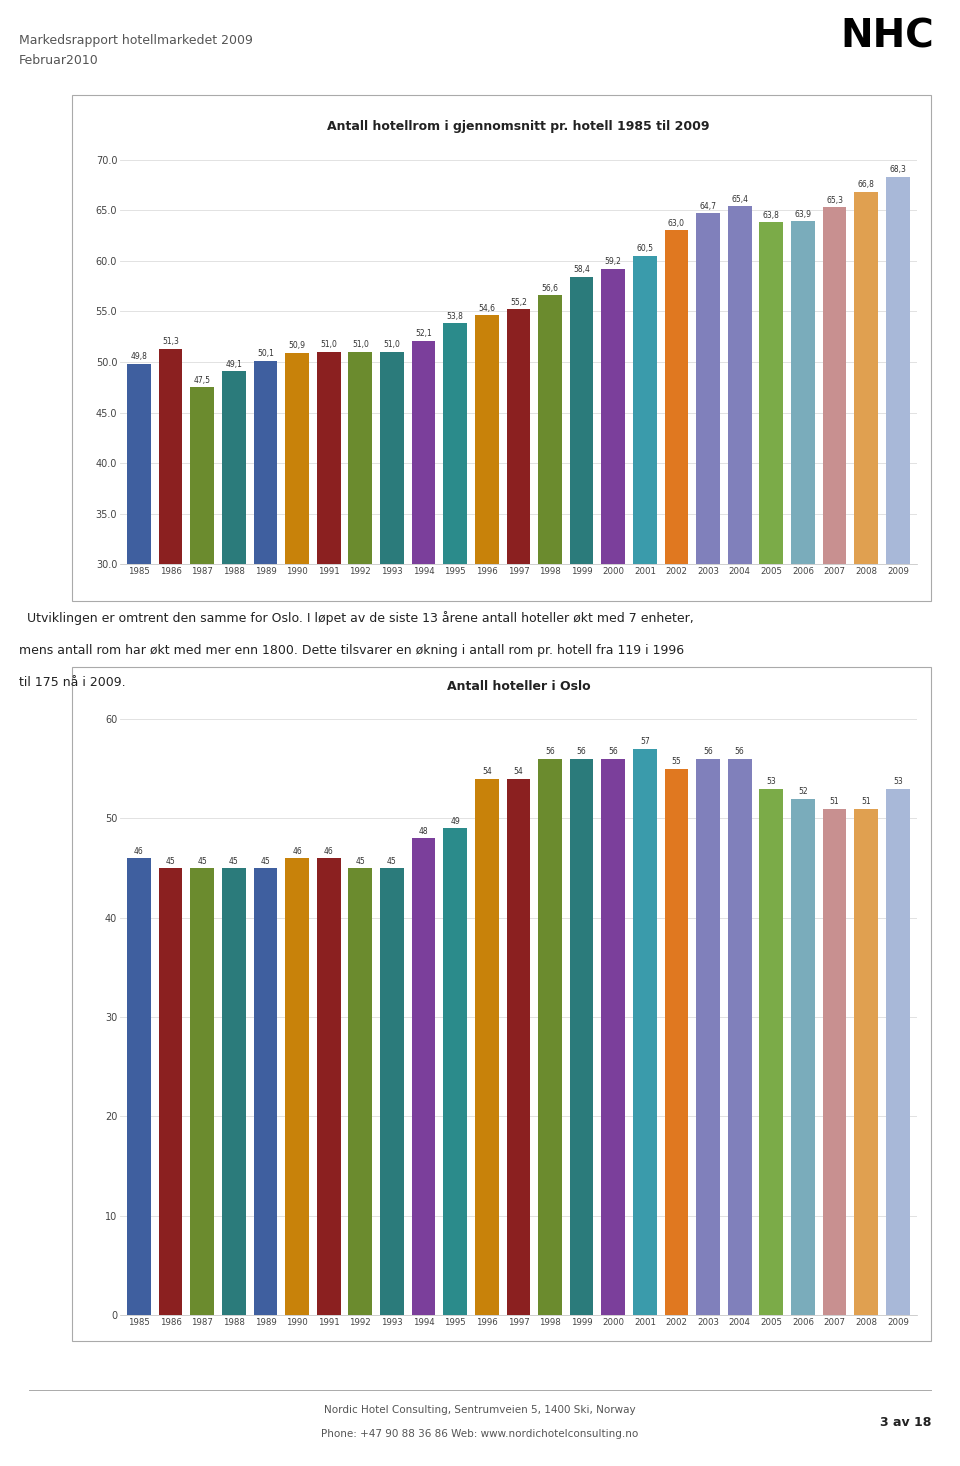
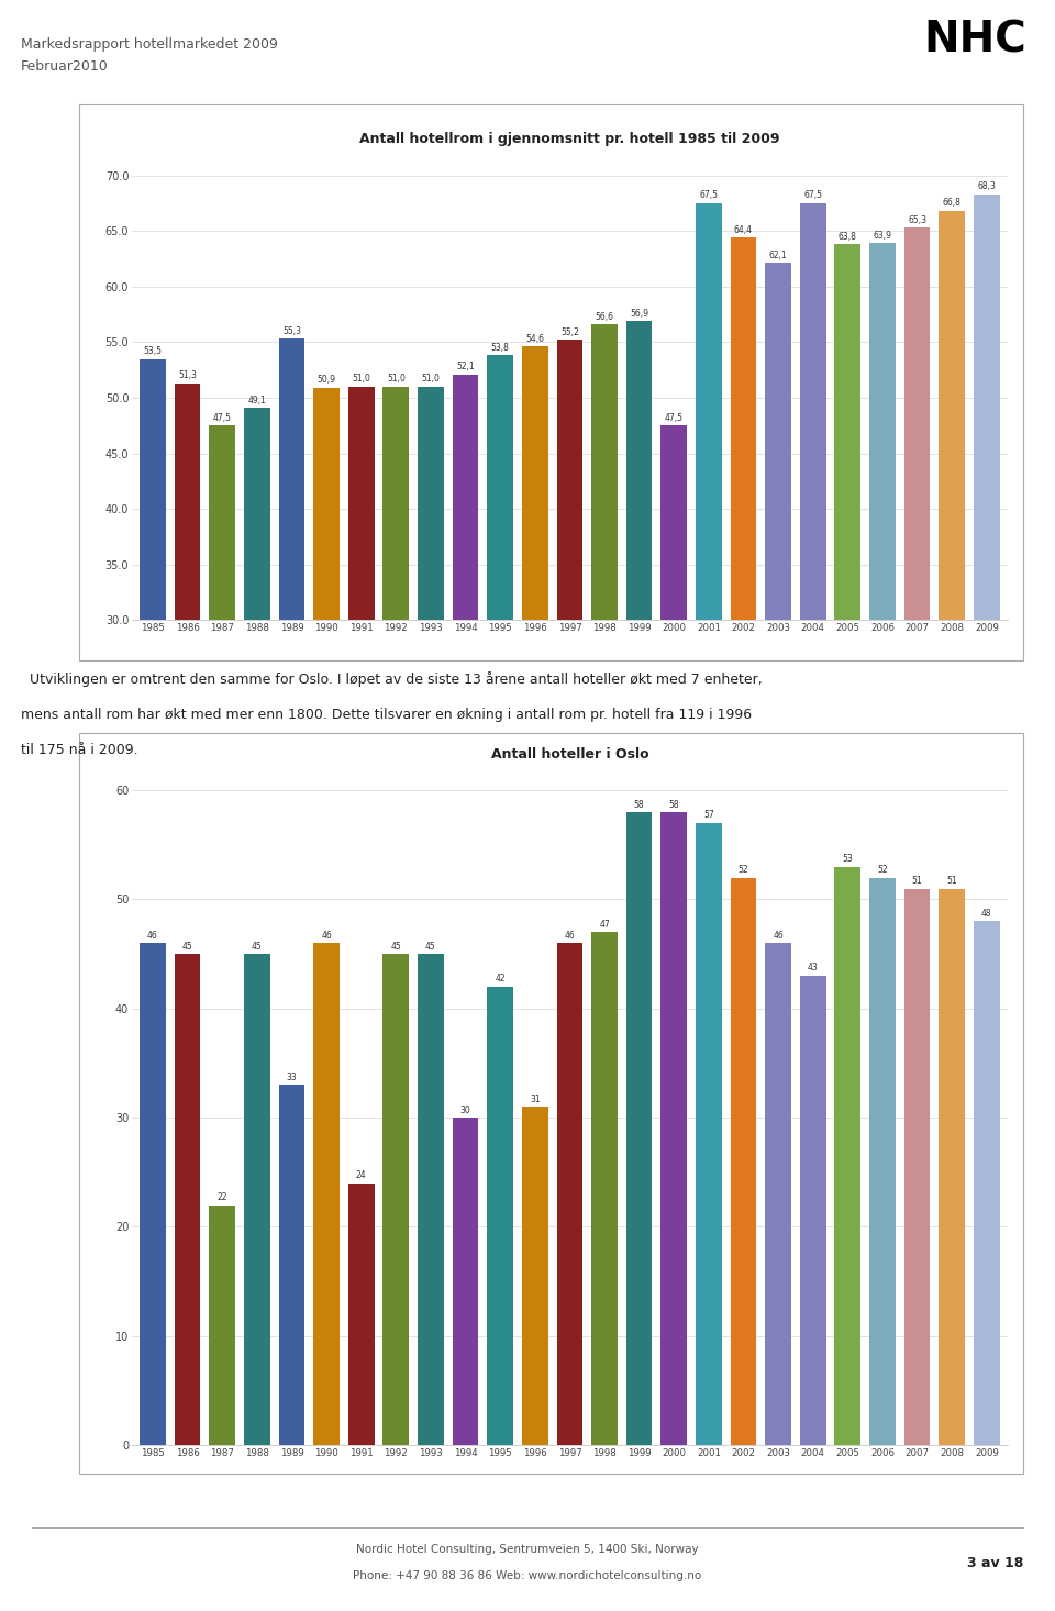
Antall hotellrom i gjennomsnitt pr. hotell 1985 til 2009/1985: 49,8 -> 53,5
Antall hotellrom i gjennomsnitt pr. hotell 1985 til 2009/1989: 50,1 -> 55,3
Antall hotellrom i gjennomsnitt pr. hotell 1985 til 2009/1999: 58,4 -> 56,9
Antall hotellrom i gjennomsnitt pr. hotell 1985 til 2009/2000: 59,2 -> 47,5
Antall hotellrom i gjennomsnitt pr. hotell 1985 til 2009/2001: 60,5 -> 67,5
Antall hotellrom i gjennomsnitt pr. hotell 1985 til 2009/2002: 63,0 -> 64,4
Antall hotellrom i gjennomsnitt pr. hotell 1985 til 2009/2003: 64,7 -> 62,1
Antall hotellrom i gjennomsnitt pr. hotell 1985 til 2009/2004: 65,4 -> 67,5
Antall hoteller i Oslo/1987: 45 -> 22
Antall hoteller i Oslo/1989: 45 -> 33
Antall hoteller i Oslo/1991: 46 -> 24
Antall hoteller i Oslo/1994: 48 -> 30
Antall hoteller i Oslo/1995: 49 -> 42
Antall hoteller i Oslo/1996: 54 -> 31
Antall hoteller i Oslo/1997: 54 -> 46
Antall hoteller i Oslo/1998: 56 -> 47
Antall hoteller i Oslo/1999: 56 -> 58
Antall hoteller i Oslo/2000: 56 -> 58
Antall hoteller i Oslo/2002: 55 -> 52
Antall hoteller i Oslo/2003: 56 -> 46
Antall hoteller i Oslo/2004: 56 -> 43
Antall hoteller i Oslo/2009: 53 -> 48
